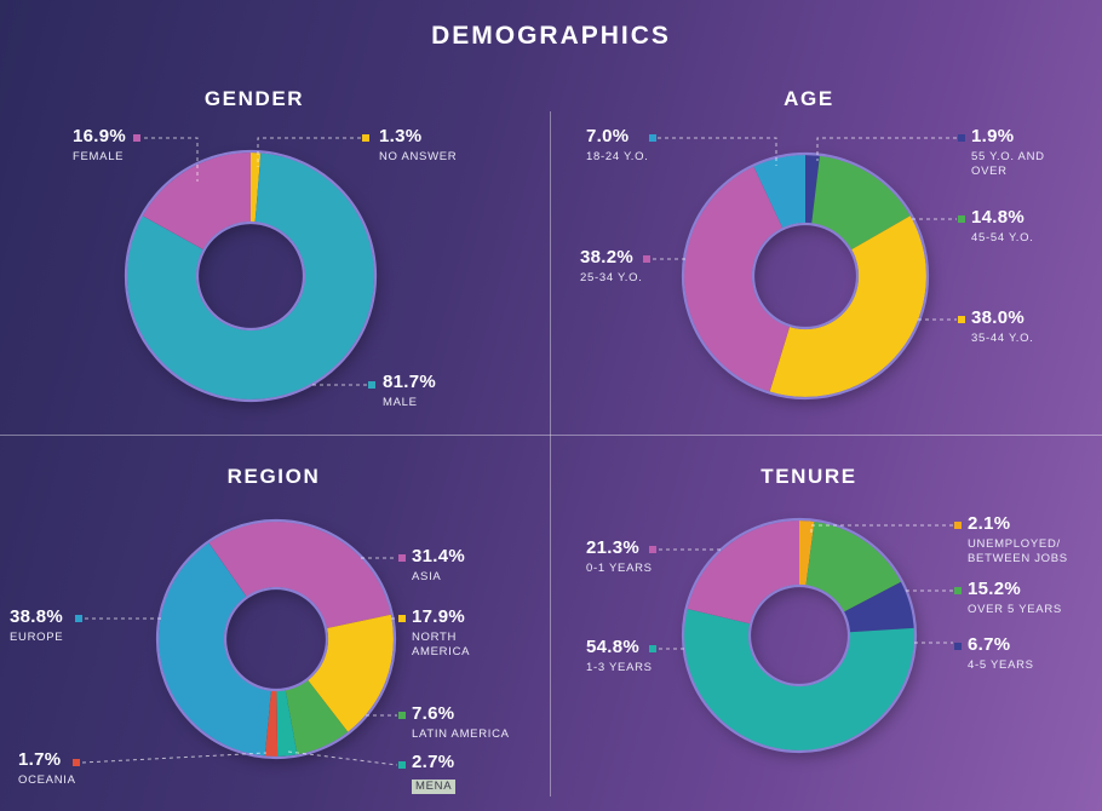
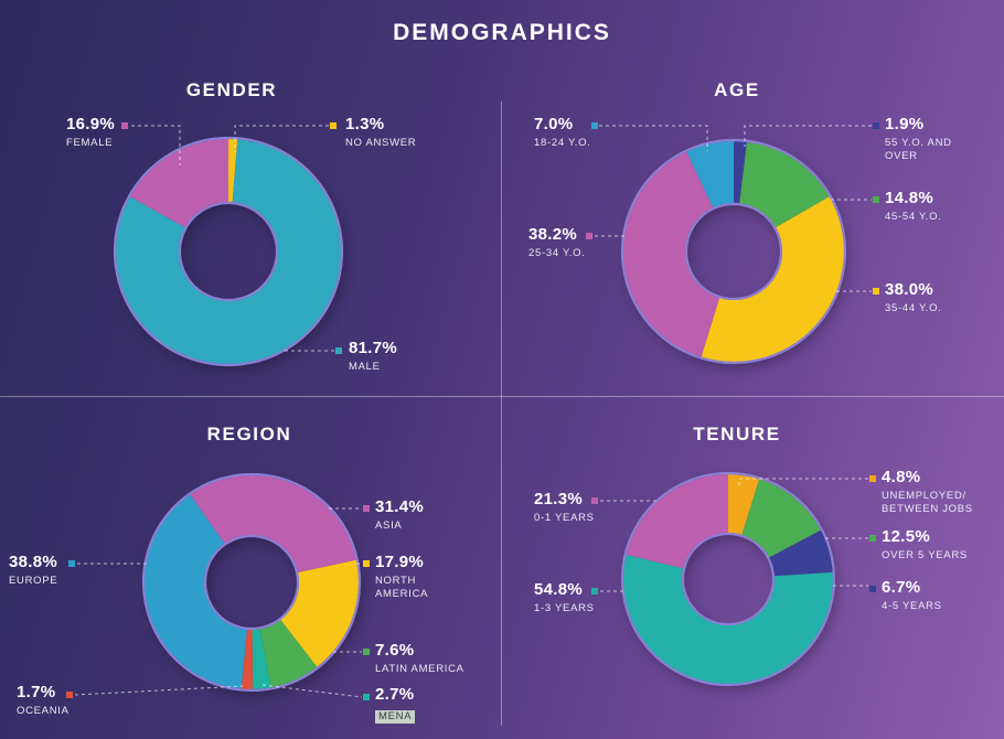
TENURE/UNEMPLOYED/ BETWEEN JOBS: 2.1% -> 4.8%
TENURE/OVER 5 YEARS: 15.2% -> 12.5%
